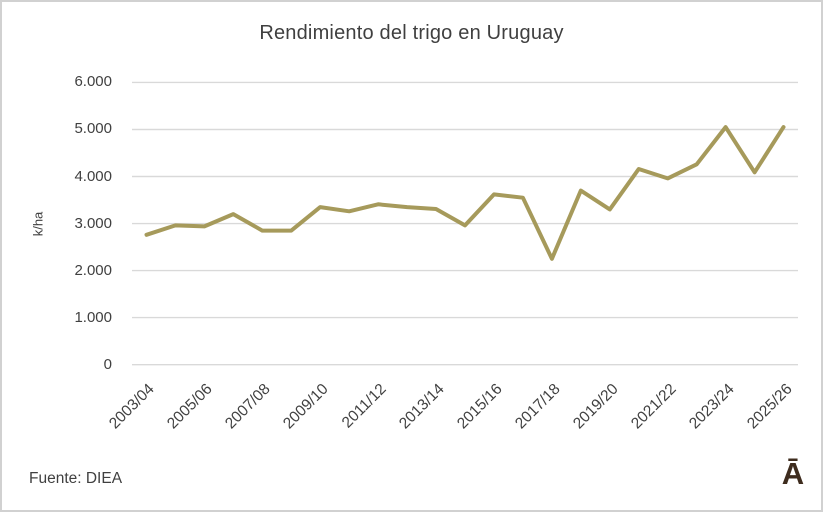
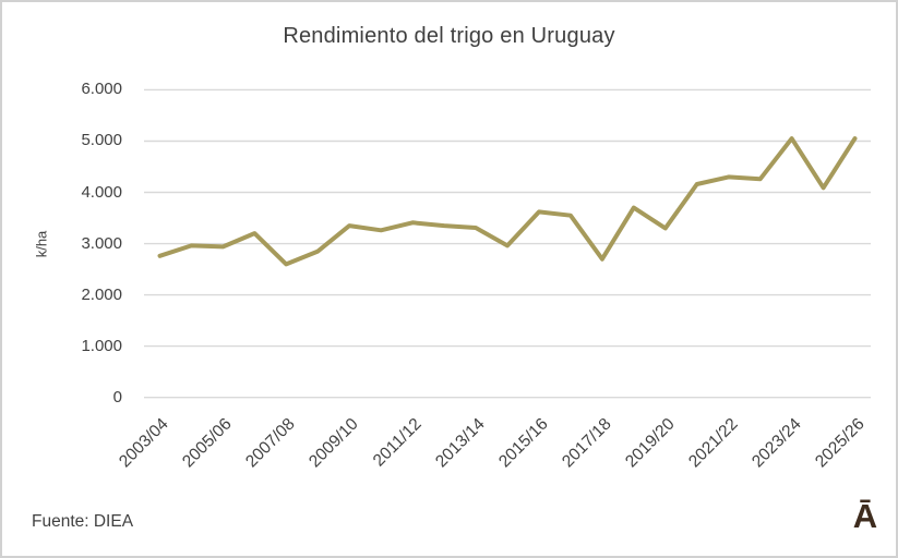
2007/08: 2800 -> 2600
2017/18: 2200 -> 2700
2021/22: 4000 -> 4300
